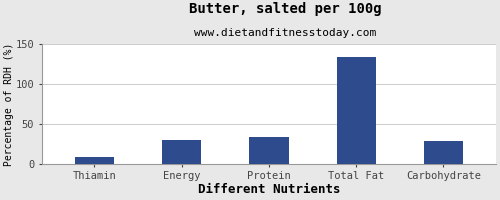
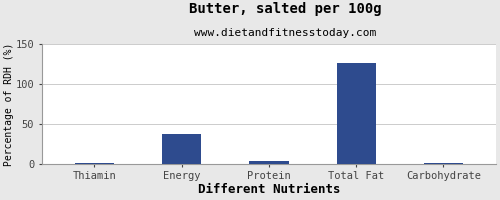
Thiamin: 8 -> 0
Energy: 30 -> 37
Protein: 34 -> 4
Total Fat: 134 -> 126
Carbohydrate: 28 -> 0
